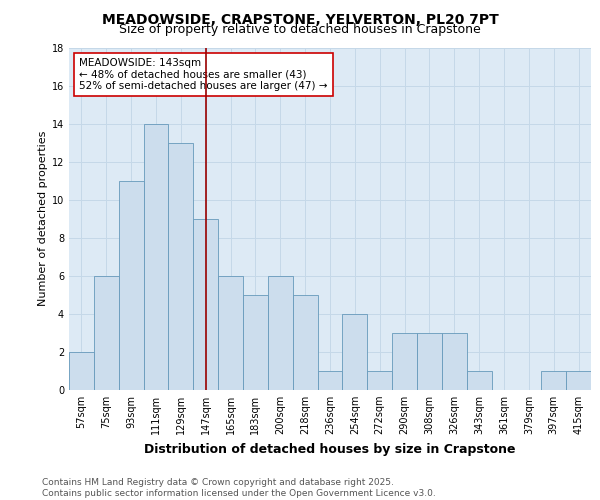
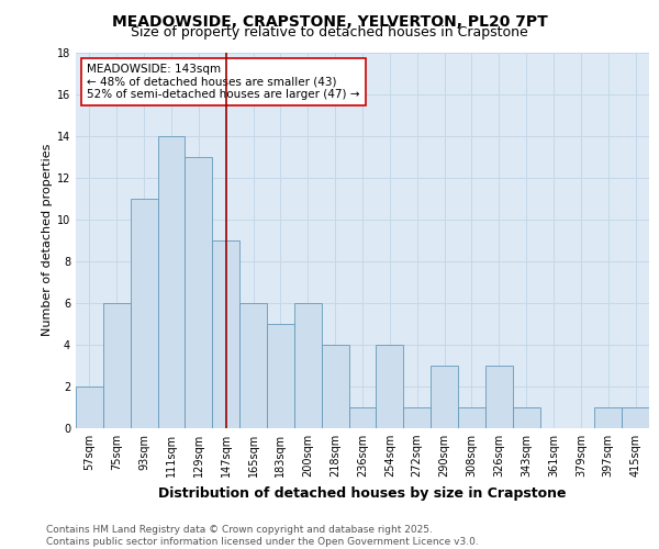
218sqm: 5 -> 4
308sqm: 3 -> 1
